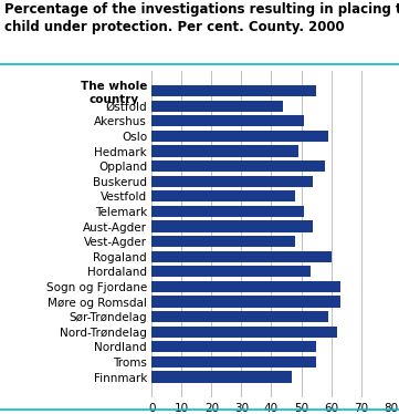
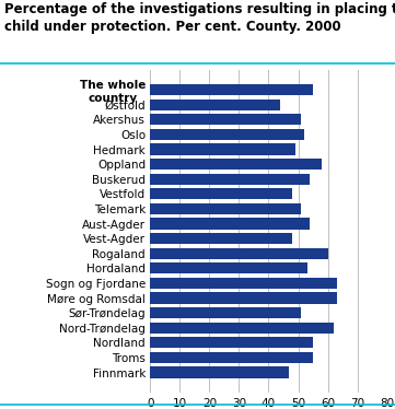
Oslo: 59 -> 52
Sør-Trøndelag: 59 -> 51
